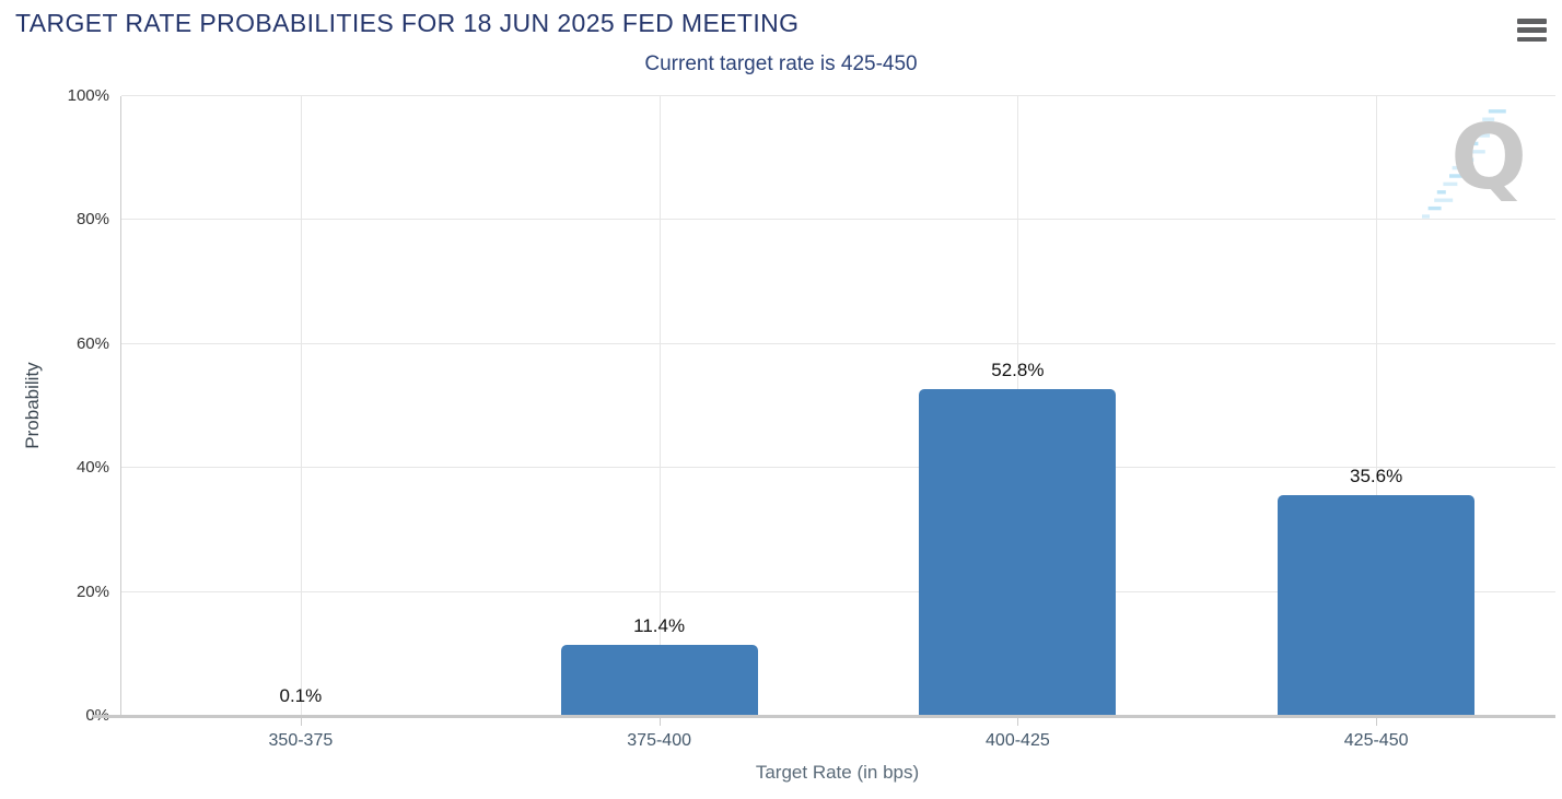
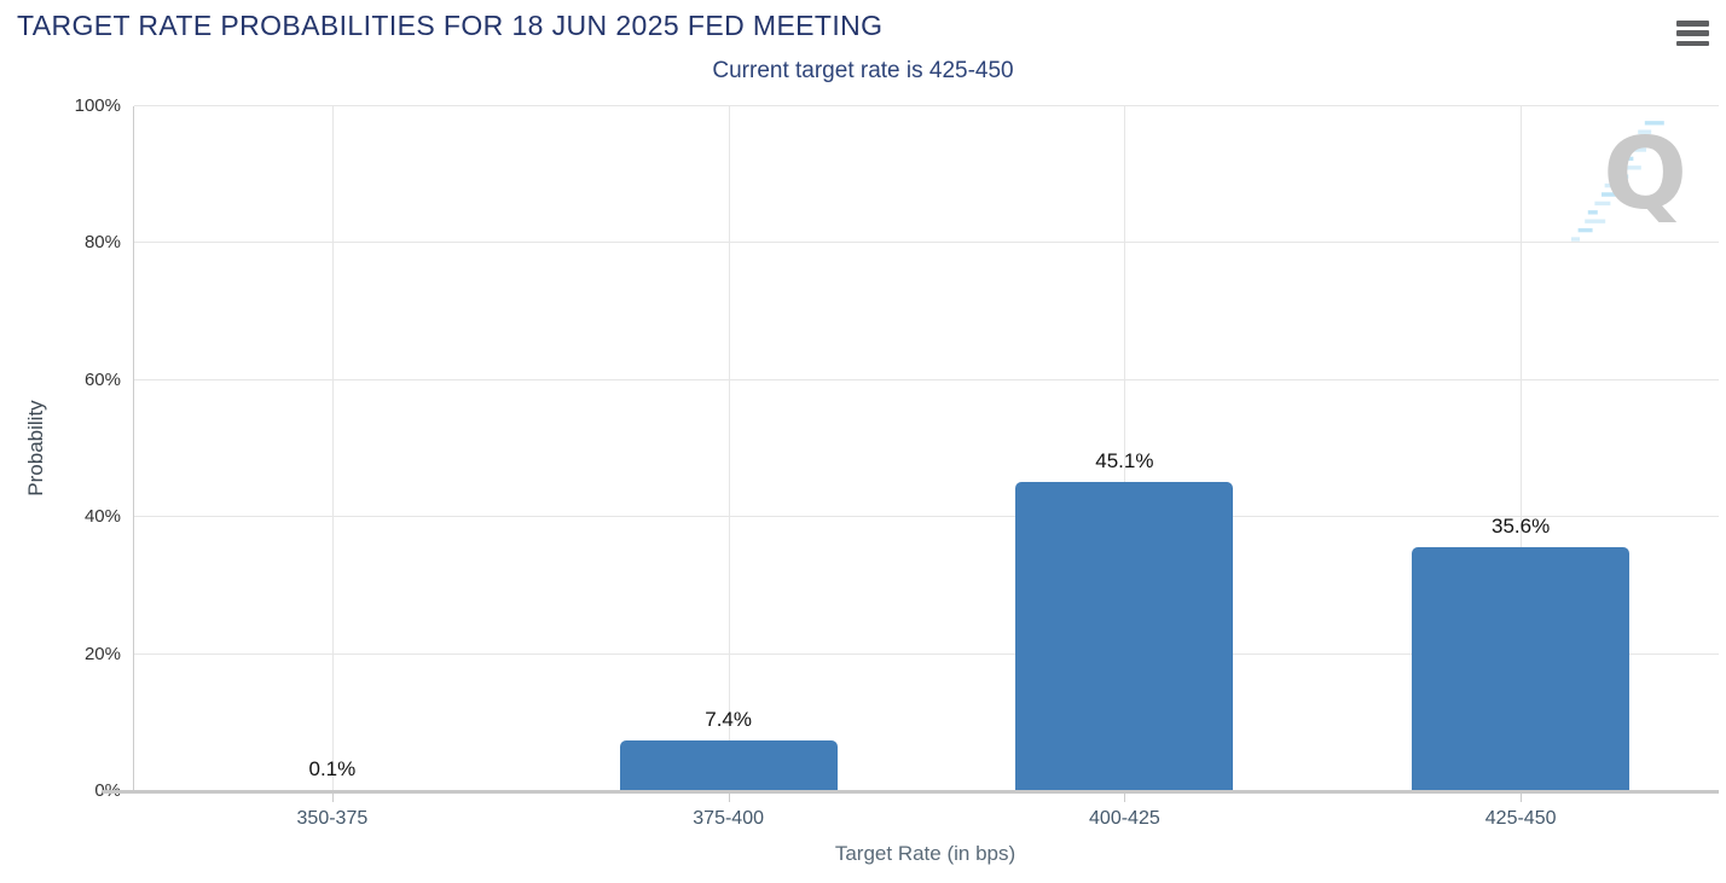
375-400: 11.4% -> 7.4%
400-425: 52.8% -> 45.1%
